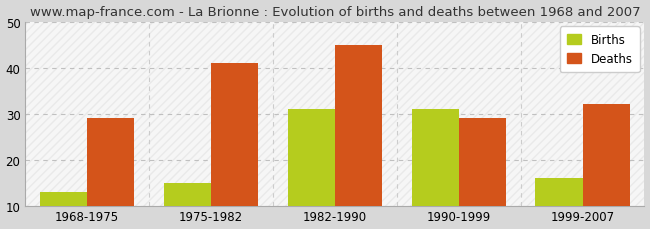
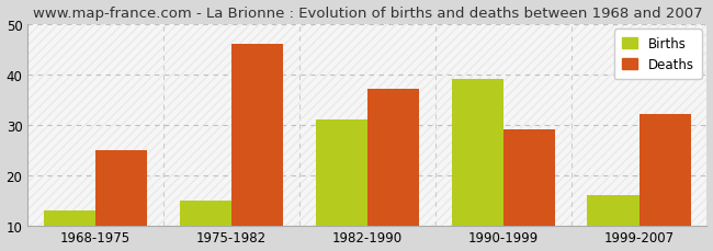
Deaths/1968-1975: 29 -> 25
Deaths/1975-1982: 41 -> 46
Deaths/1982-1990: 45 -> 37
Births/1990-1999: 31 -> 39
